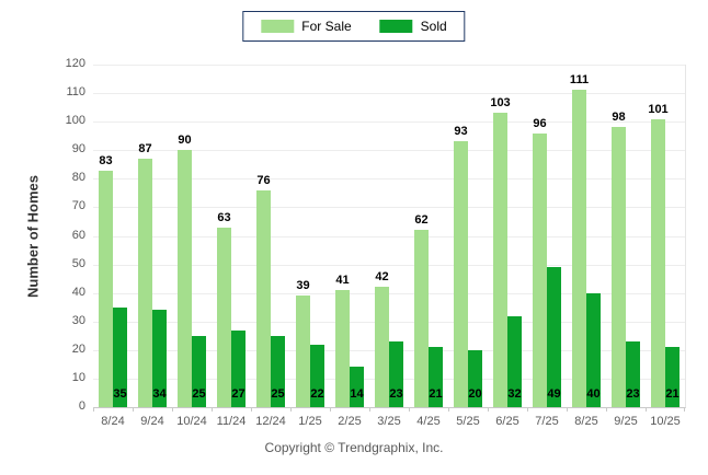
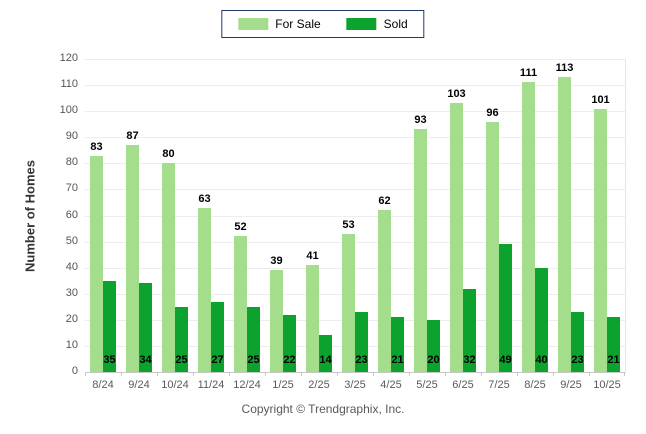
For Sale/10/24: 90 -> 80
For Sale/12/24: 76 -> 52
For Sale/3/25: 42 -> 53
For Sale/9/25: 98 -> 113
